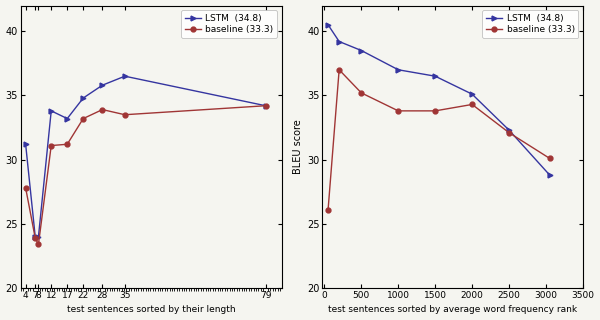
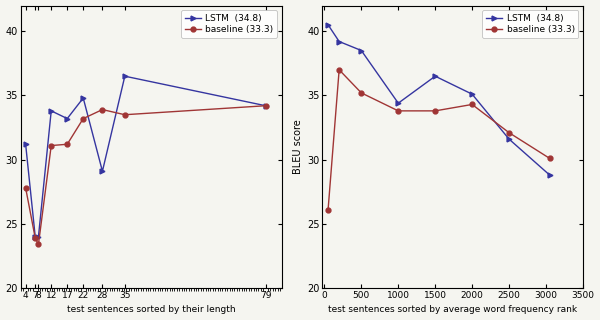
LSTM (34.8)/28: 35.8 -> 29.1
LSTM (34.8)/1000: 37.0 -> 34.4
LSTM (34.8)/2500: 32.3 -> 31.6
